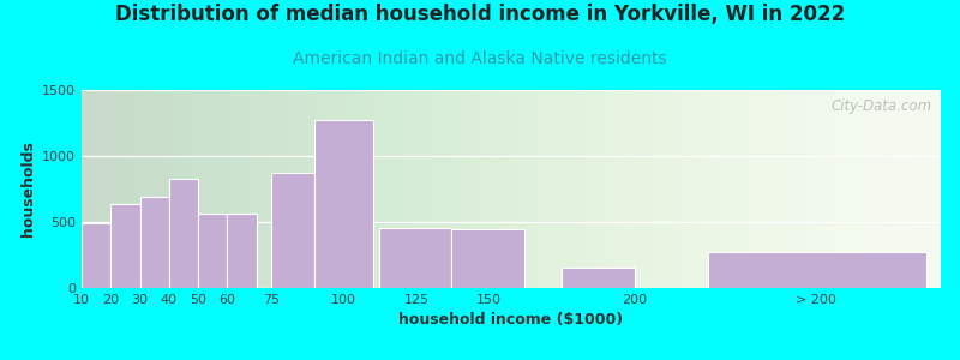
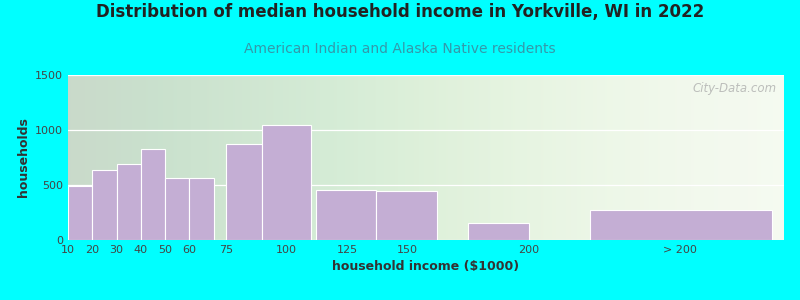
100: 1270 -> 1050
